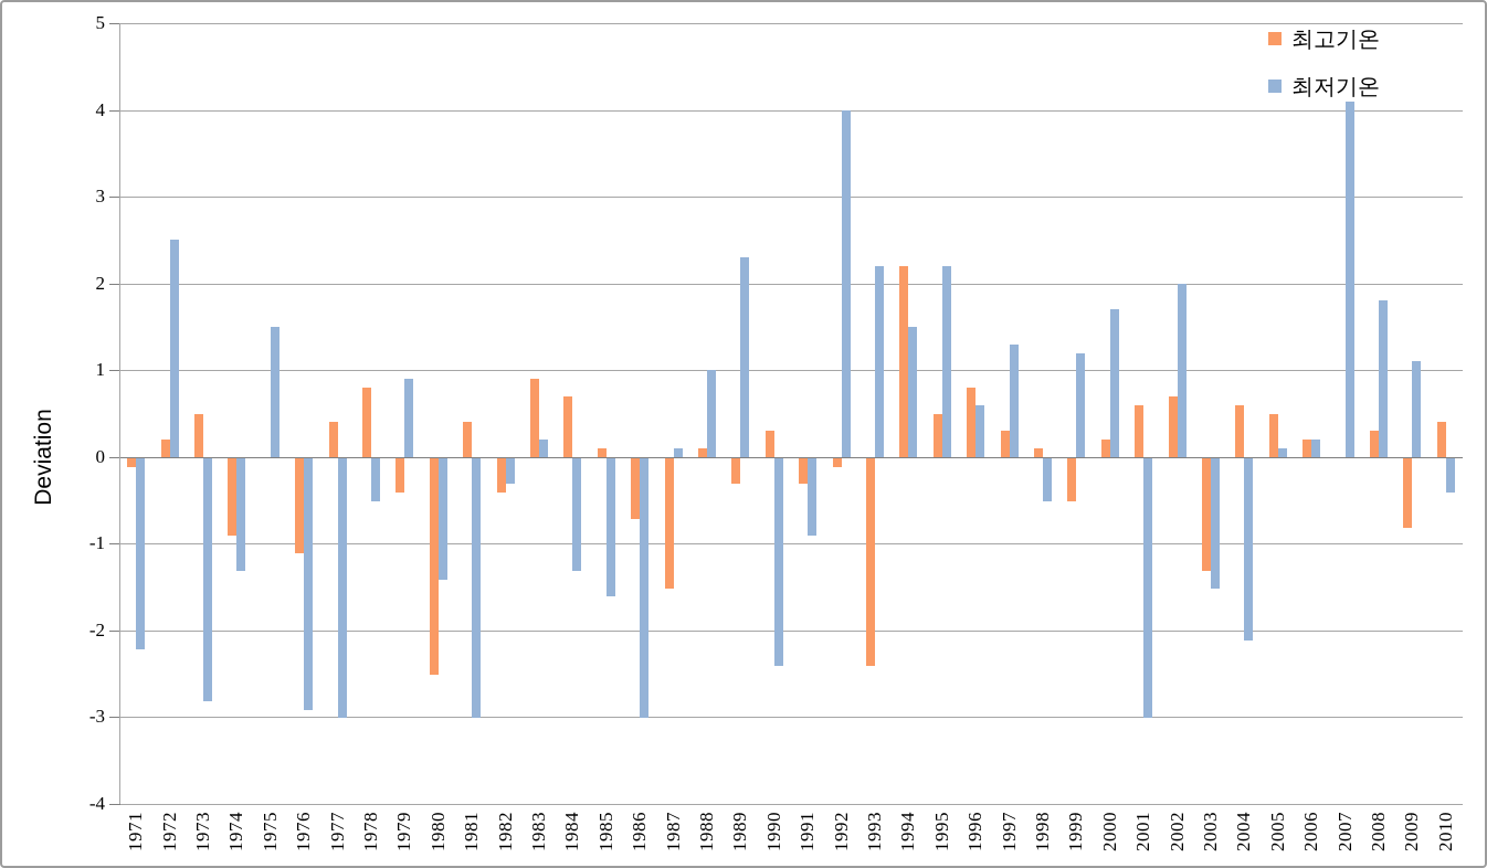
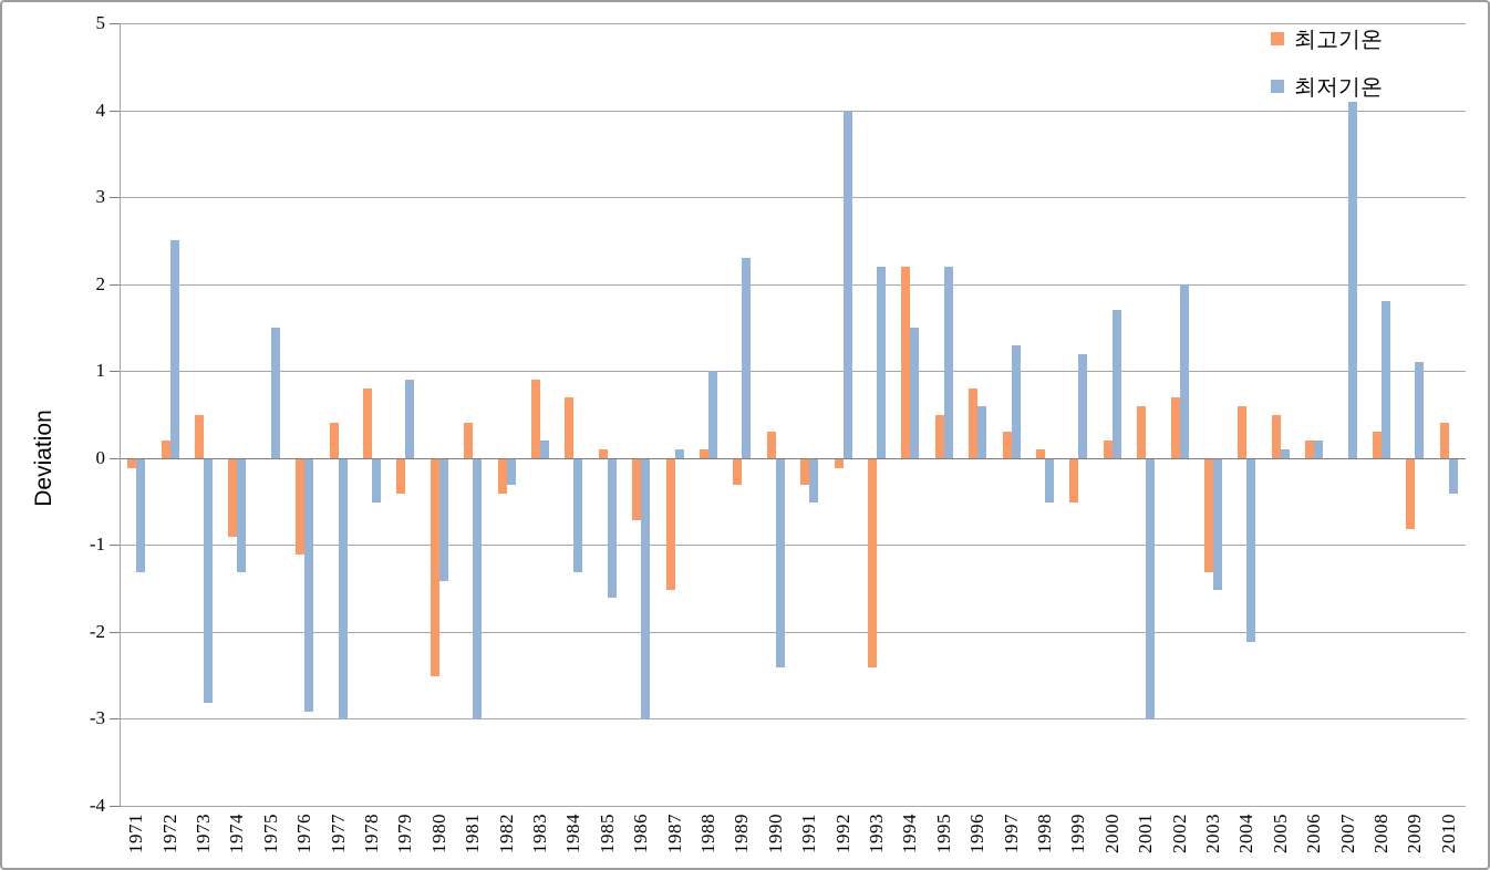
최저기온/1971: -2.2 -> -1.3
최저기온/1991: -0.9 -> -0.5
